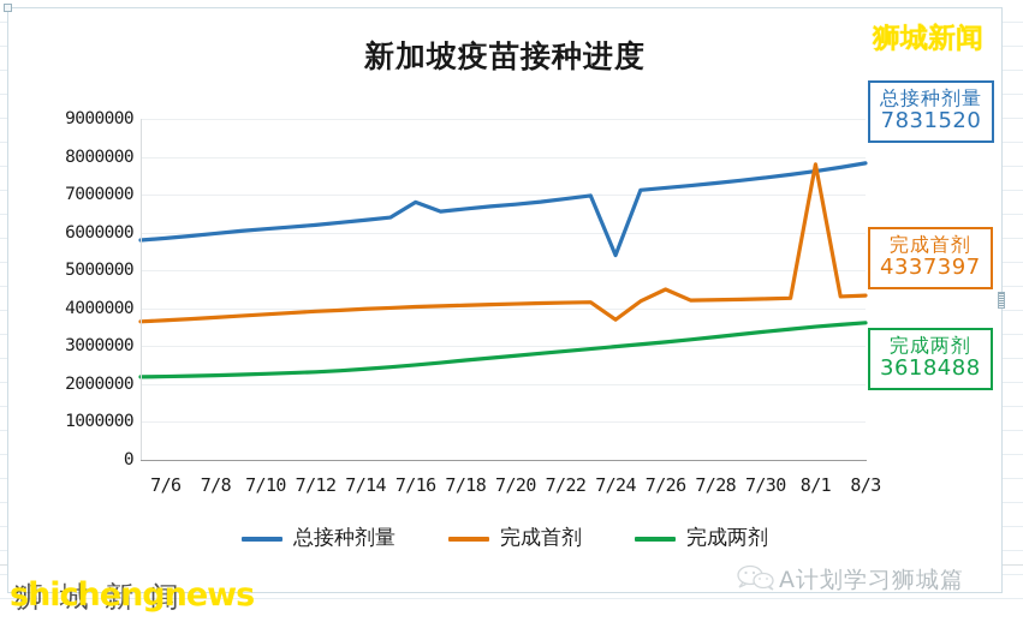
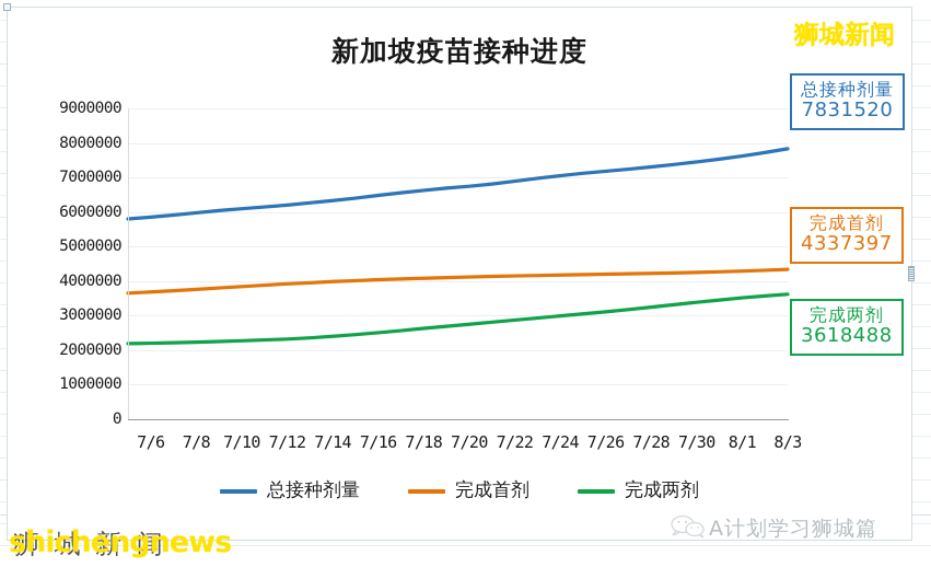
总接种剂量/7/16: 6800000 -> 6500000
总接种剂量/7/24: 5400000 -> 7000000
完成首剂/7/24: 3700000 -> 4200000
完成首剂/7/26: 4500000 -> 4200000
完成首剂/8/1: 7800000 -> 4300000
